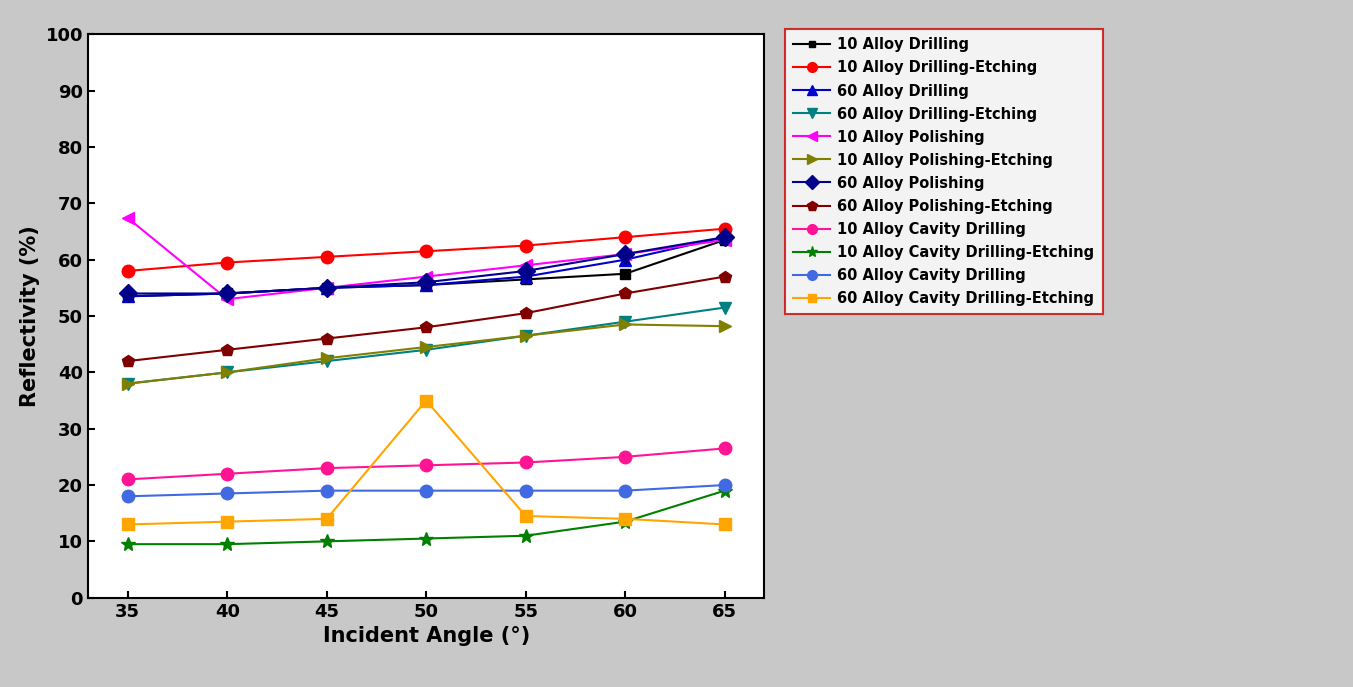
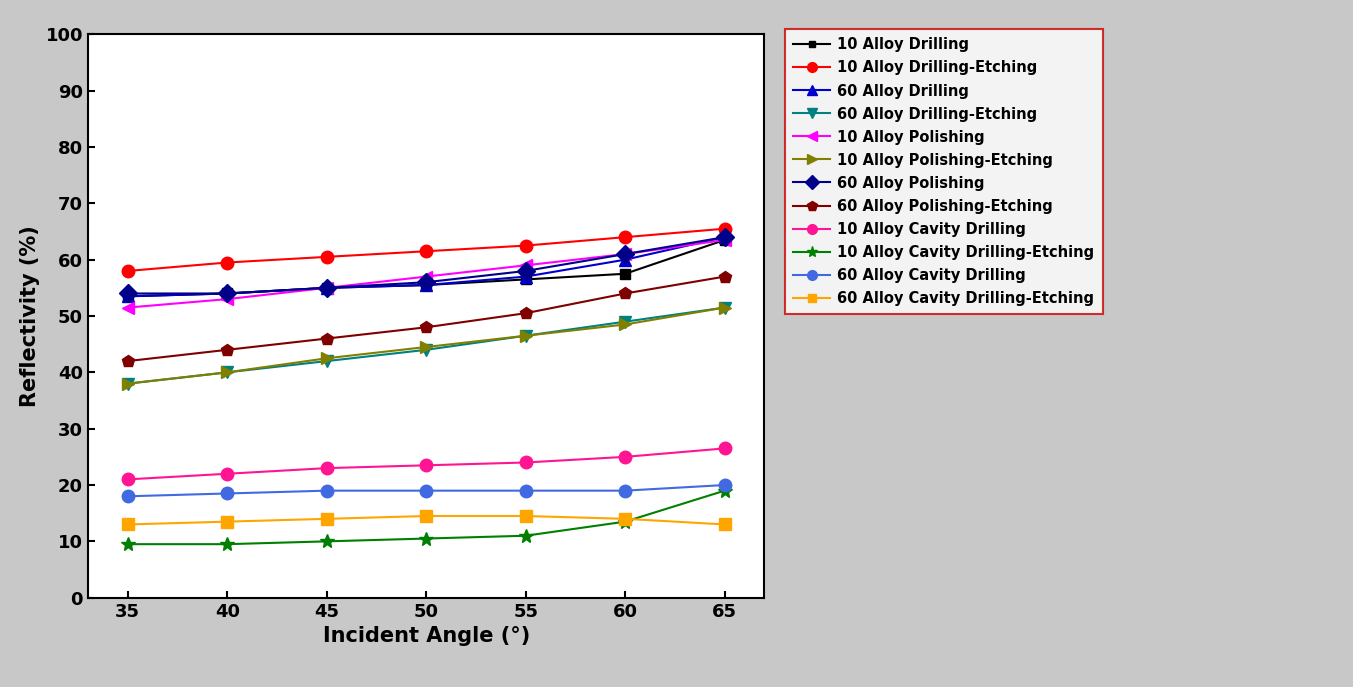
10 Alloy Polishing/35: 67.4 -> 51.5
60 Alloy Cavity Drilling-Etching/50: 35.0 -> 14.5
10 Alloy Polishing-Etching/65: 48.2 -> 51.5
